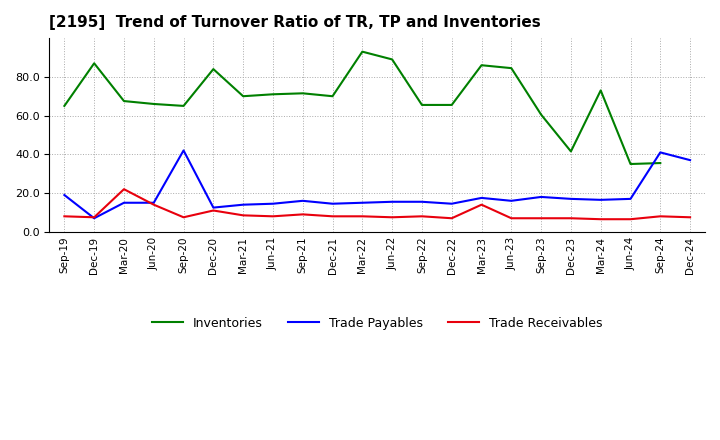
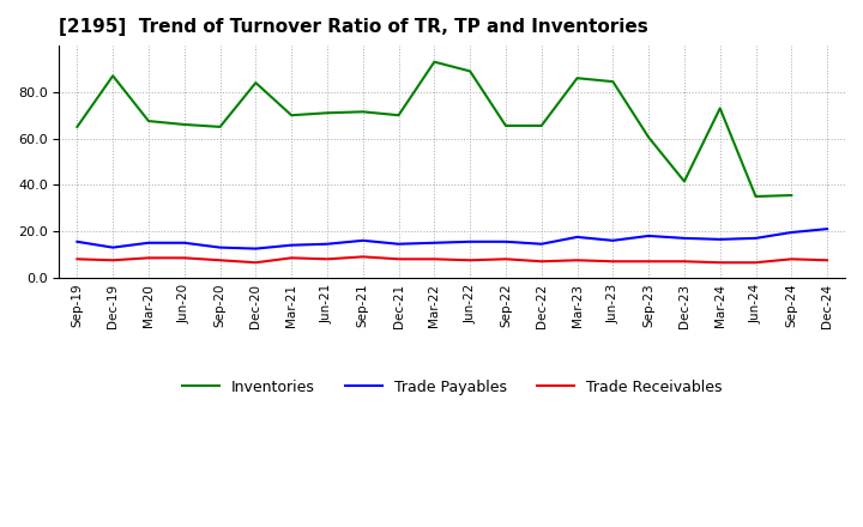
Trade Payables/Sep-19: 19 -> 16
Trade Payables/Dec-19: 7 -> 13
Trade Receivables/Mar-20: 22 -> 8
Trade Receivables/Jun-20: 14 -> 8
Trade Payables/Sep-20: 42 -> 13
Trade Receivables/Dec-20: 11 -> 6
Trade Receivables/Mar-23: 14 -> 8
Trade Payables/Sep-24: 41 -> 20
Trade Payables/Dec-24: 37 -> 21
